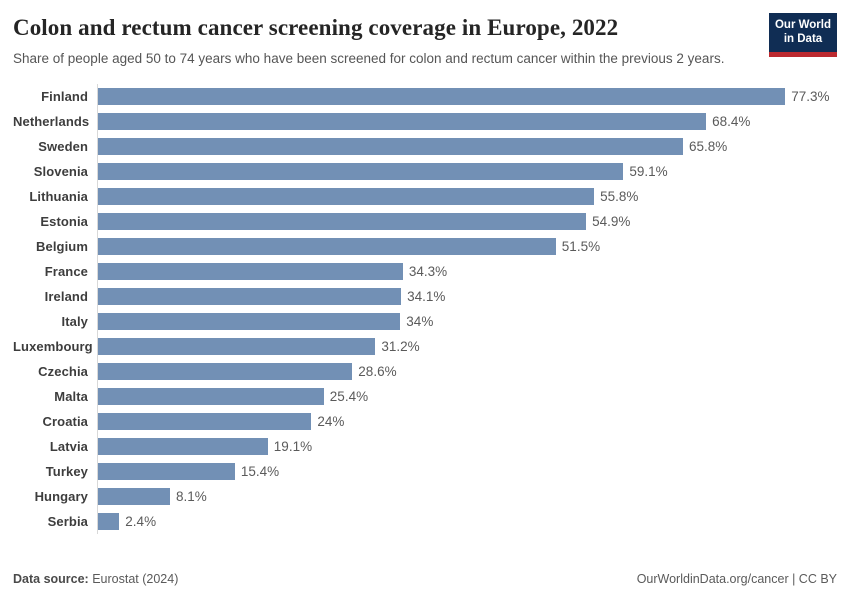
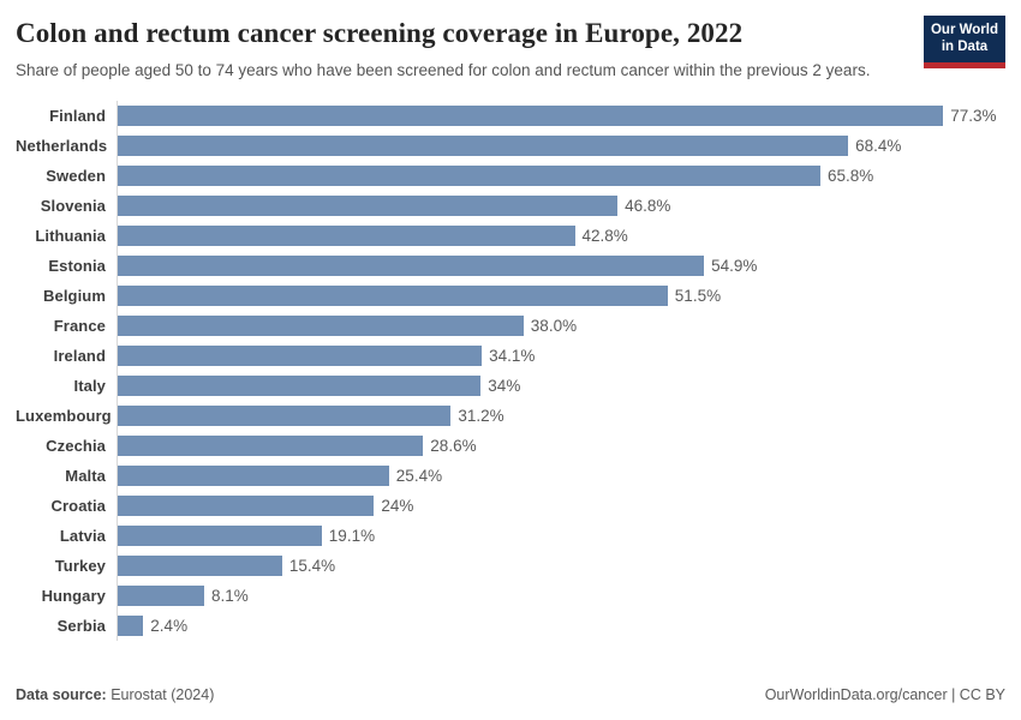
Slovenia: 59.1% -> 46.8%
Lithuania: 55.8% -> 42.8%
France: 34.3% -> 38.0%
